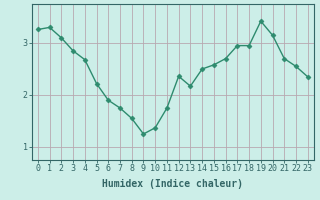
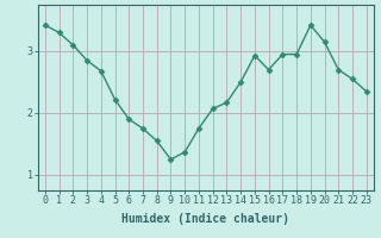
0: 3.26 -> 3.42
12: 2.36 -> 2.07
15: 2.58 -> 2.93
